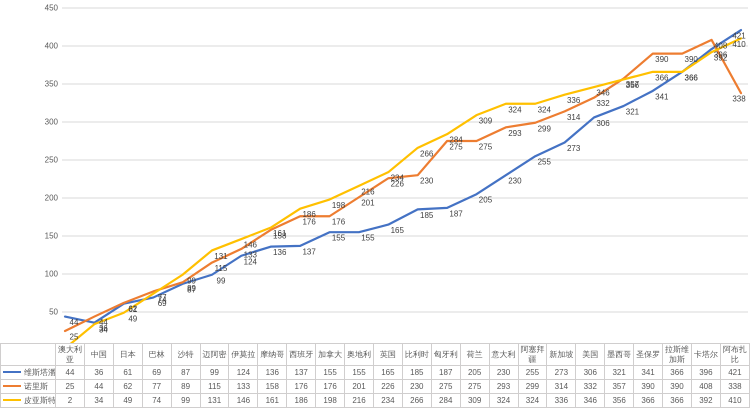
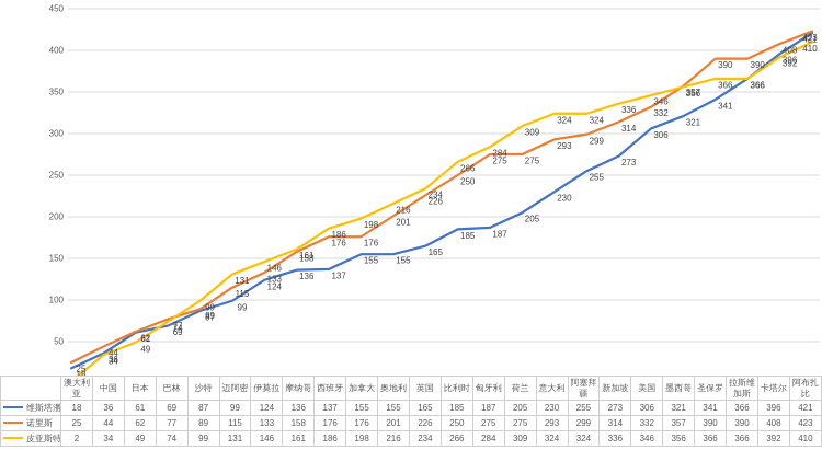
维斯塔潘/澳大利亚: 44 -> 18
诺里斯/比利时: 230 -> 250
诺里斯/阿布扎比: 338 -> 423
